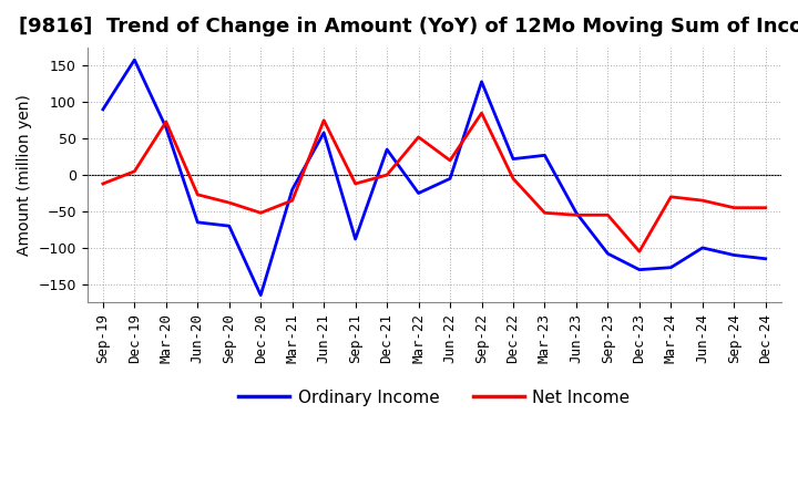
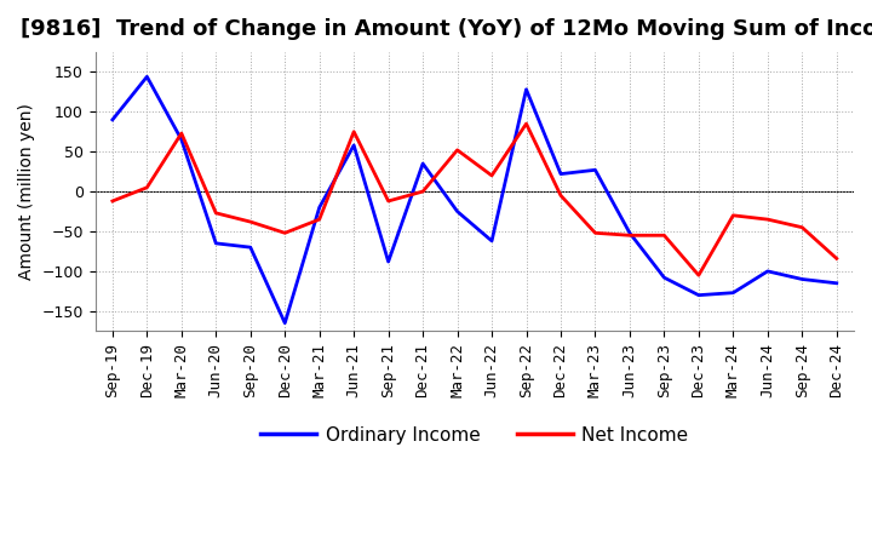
Ordinary Income/Dec-19: 158 -> 144
Ordinary Income/Jun-22: -5 -> -62
Net Income/Dec-24: -45 -> -84
